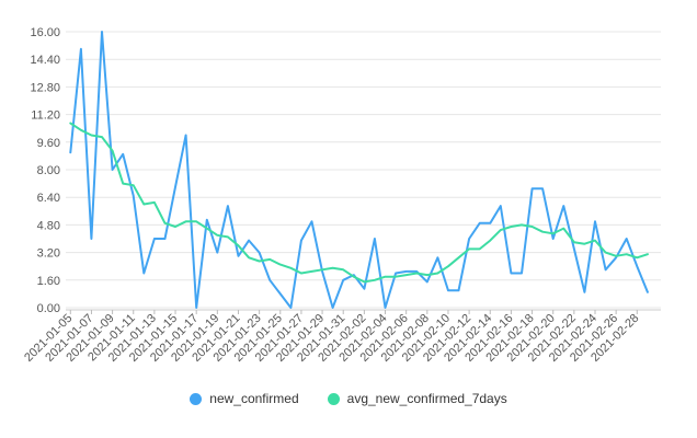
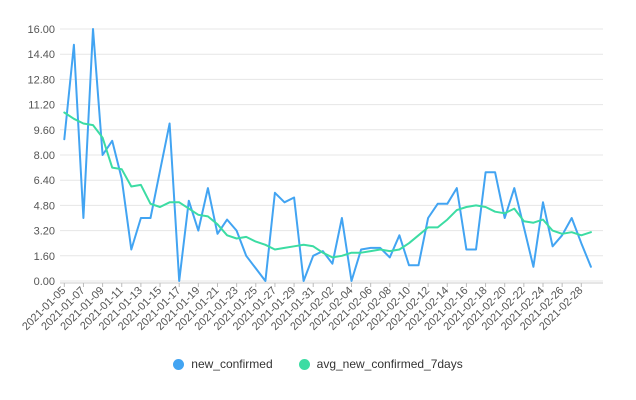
new_confirmed/2021-01-27: 3.9 -> 5.6
new_confirmed/2021-01-29: 2.1 -> 5.3
